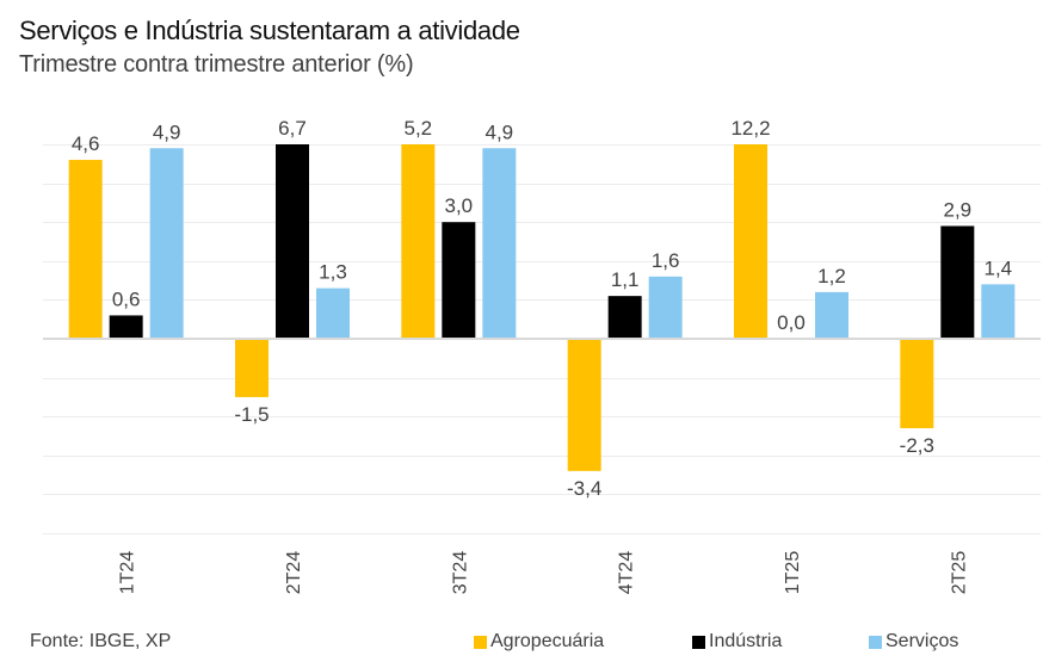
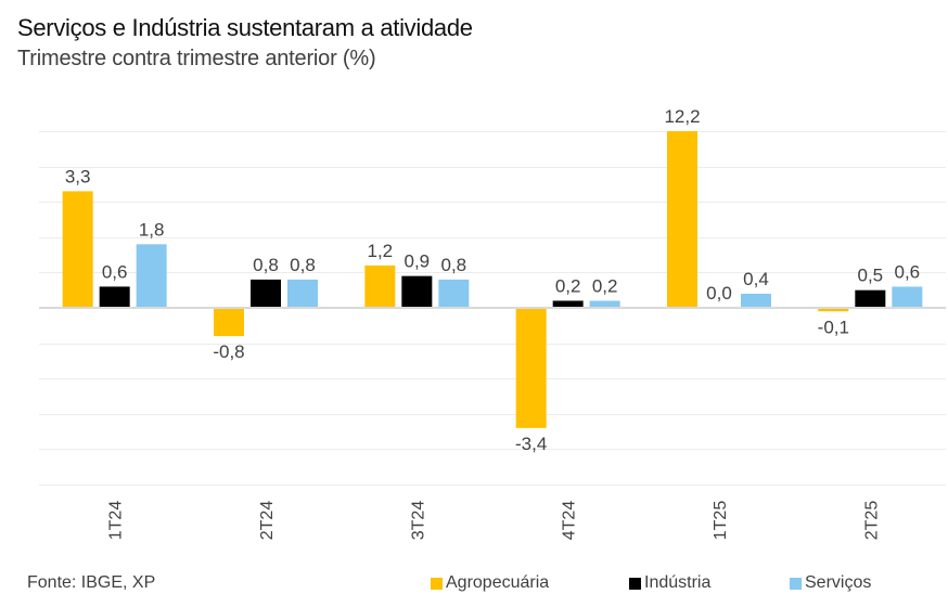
Agropecuária/1T24: 4,6 -> 3,3
Serviços/1T24: 4,9 -> 1,8
Agropecuária/2T24: -1,5 -> -0,8
Indústria/2T24: 6,7 -> 0,8
Serviços/2T24: 1,3 -> 0,8
Agropecuária/3T24: 5,2 -> 1,2
Indústria/3T24: 3,0 -> 0,9
Serviços/3T24: 4,9 -> 0,8
Indústria/4T24: 1,1 -> 0,2
Serviços/4T24: 1,6 -> 0,2
Serviços/1T25: 1,2 -> 0,4
Agropecuária/2T25: -2,3 -> -0,1
Indústria/2T25: 2,9 -> 0,5
Serviços/2T25: 1,4 -> 0,6
